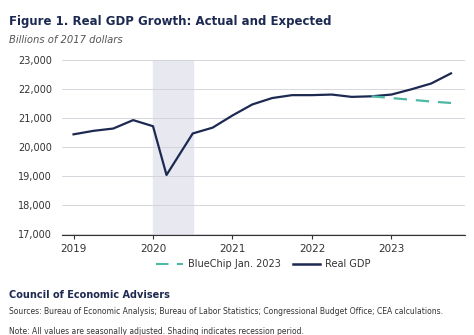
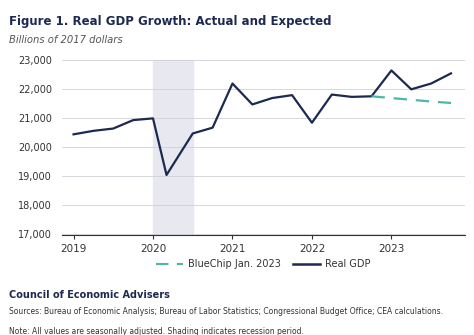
Real GDP/2020: 20,730 -> 21,000
Real GDP/2021: 21,100 -> 22,200
Real GDP/2022: 21,800 -> 20,850
Real GDP/2023: 21,820 -> 22,650
